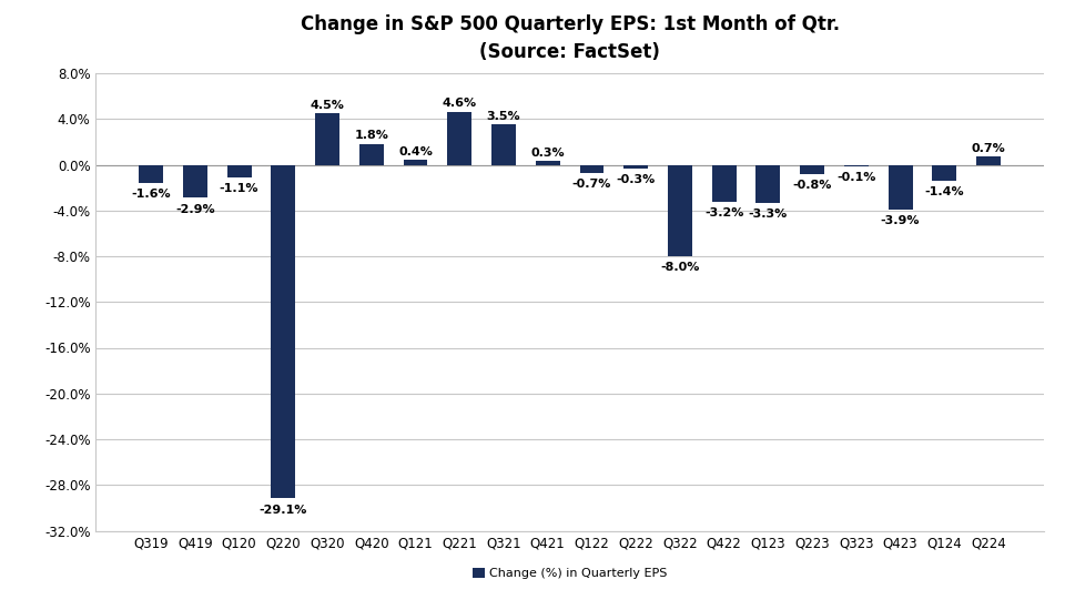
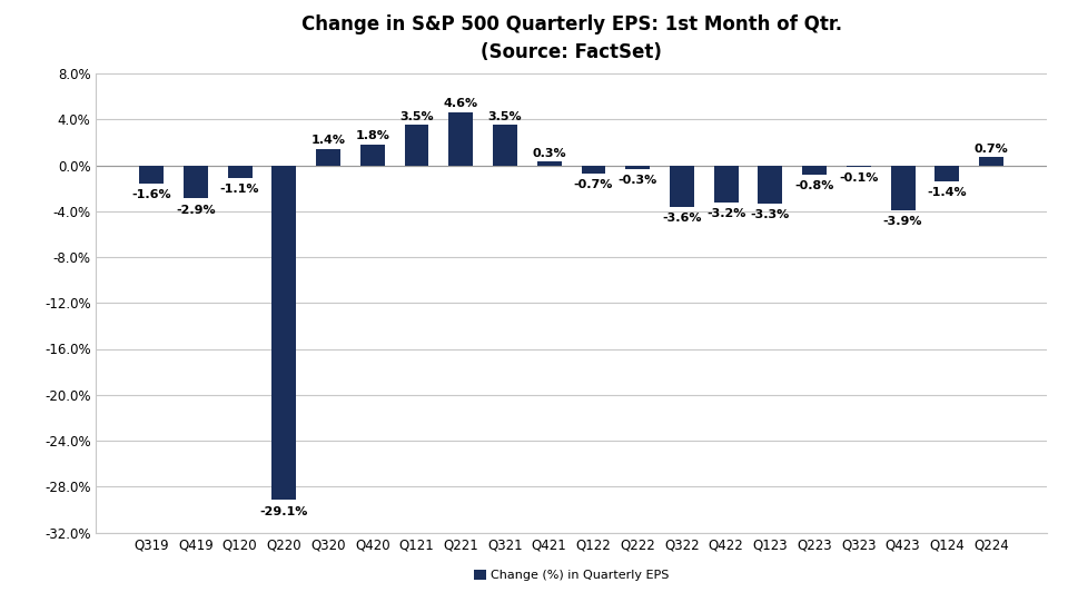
Q320: 4.5% -> 1.4%
Q121: 0.4% -> 3.5%
Q322: -8.0% -> -3.6%
